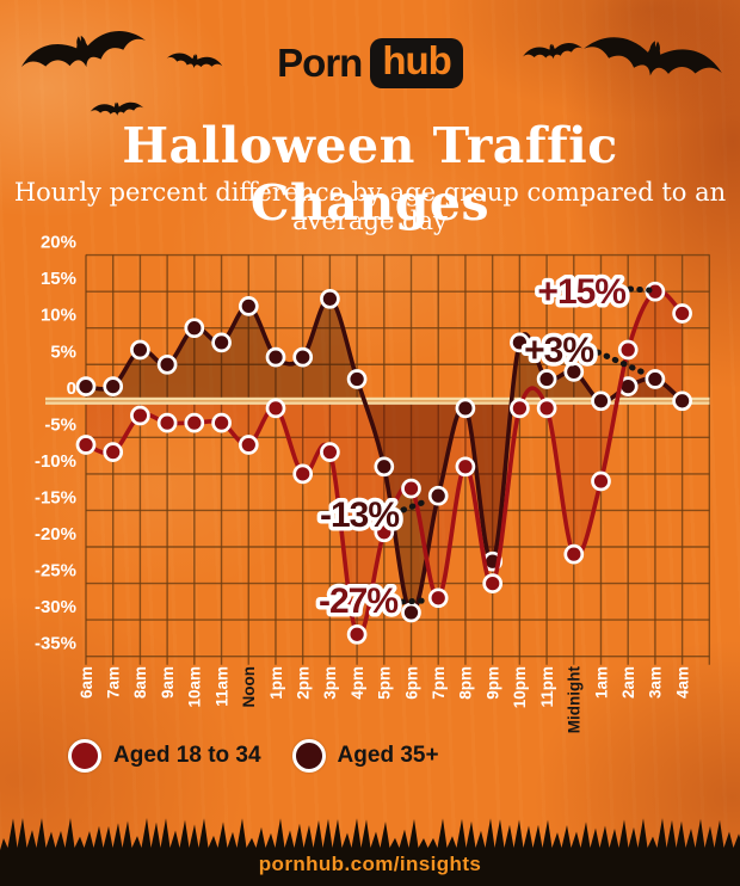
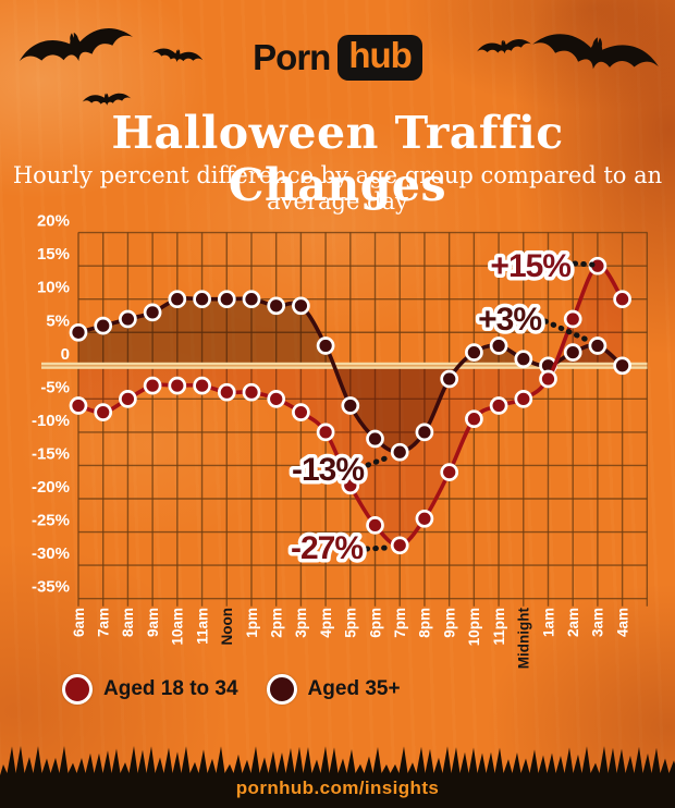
Aged 35+/6am: 2% -> 5%
Aged 35+/7am: 2% -> 6%
Aged 18 to 34/8am: -2% -> -5%
Aged 35+/9am: 5% -> 8%
Aged 35+/11am: 8% -> 10%
Aged 35+/Noon: 13% -> 10%
Aged 18 to 34/Noon: -6% -> -4%
Aged 35+/1pm: 6% -> 10%
Aged 18 to 34/1pm: -1% -> -4%
Aged 35+/2pm: 6% -> 9%
Aged 18 to 34/2pm: -10% -> -5%
Aged 35+/3pm: 14% -> 9%
Aged 18 to 34/4pm: -32% -> -10%
Aged 35+/5pm: -9% -> -6%
Aged 35+/6pm: -29% -> -11%
Aged 18 to 34/6pm: -12% -> -24%
Aged 35+/8pm: -1% -> -10%
Aged 18 to 34/8pm: -9% -> -23%
Aged 35+/9pm: -22% -> -2%
Aged 18 to 34/9pm: -25% -> -16%
Aged 35+/10pm: 8% -> 2%
Aged 18 to 34/10pm: -1% -> -8%
Aged 18 to 34/11pm: -1% -> -6%
Aged 35+/Midnight: 4% -> 1%
Aged 18 to 34/Midnight: -21% -> -5%
Aged 18 to 34/1am: -11% -> -2%
Aged 18 to 34/4am: 12% -> 10%
